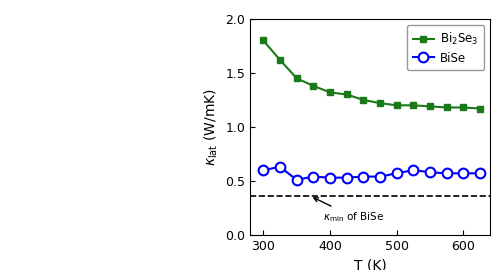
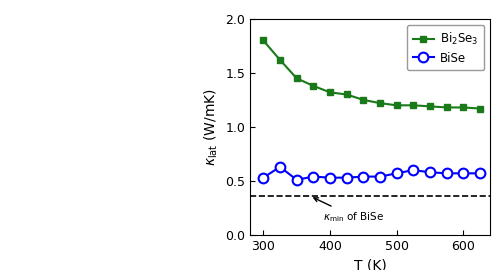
BiSe/300: 0.60 -> 0.53
